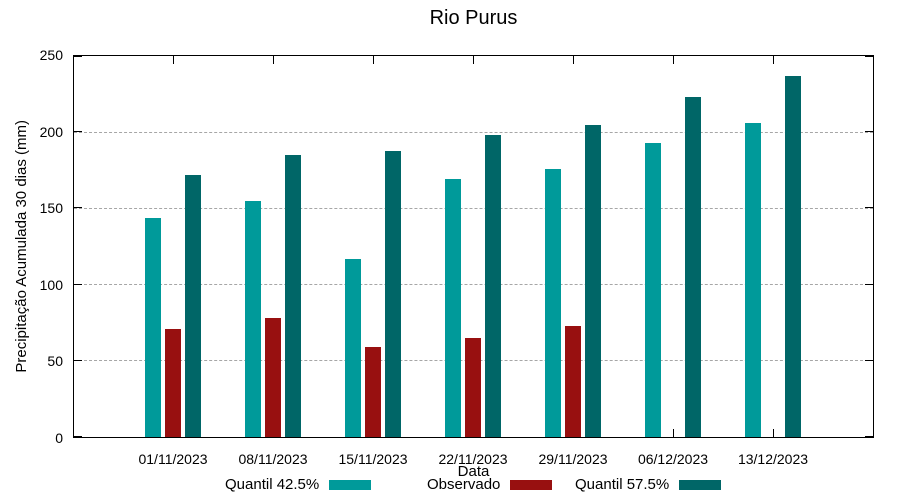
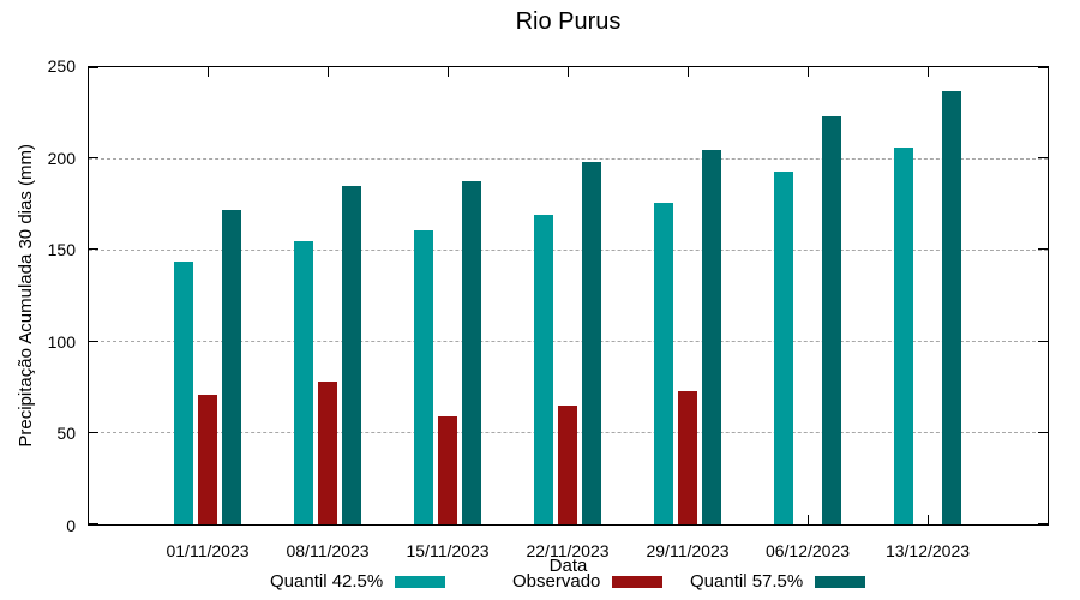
Quantil 42.5%/15/11/2023: 117 -> 161
